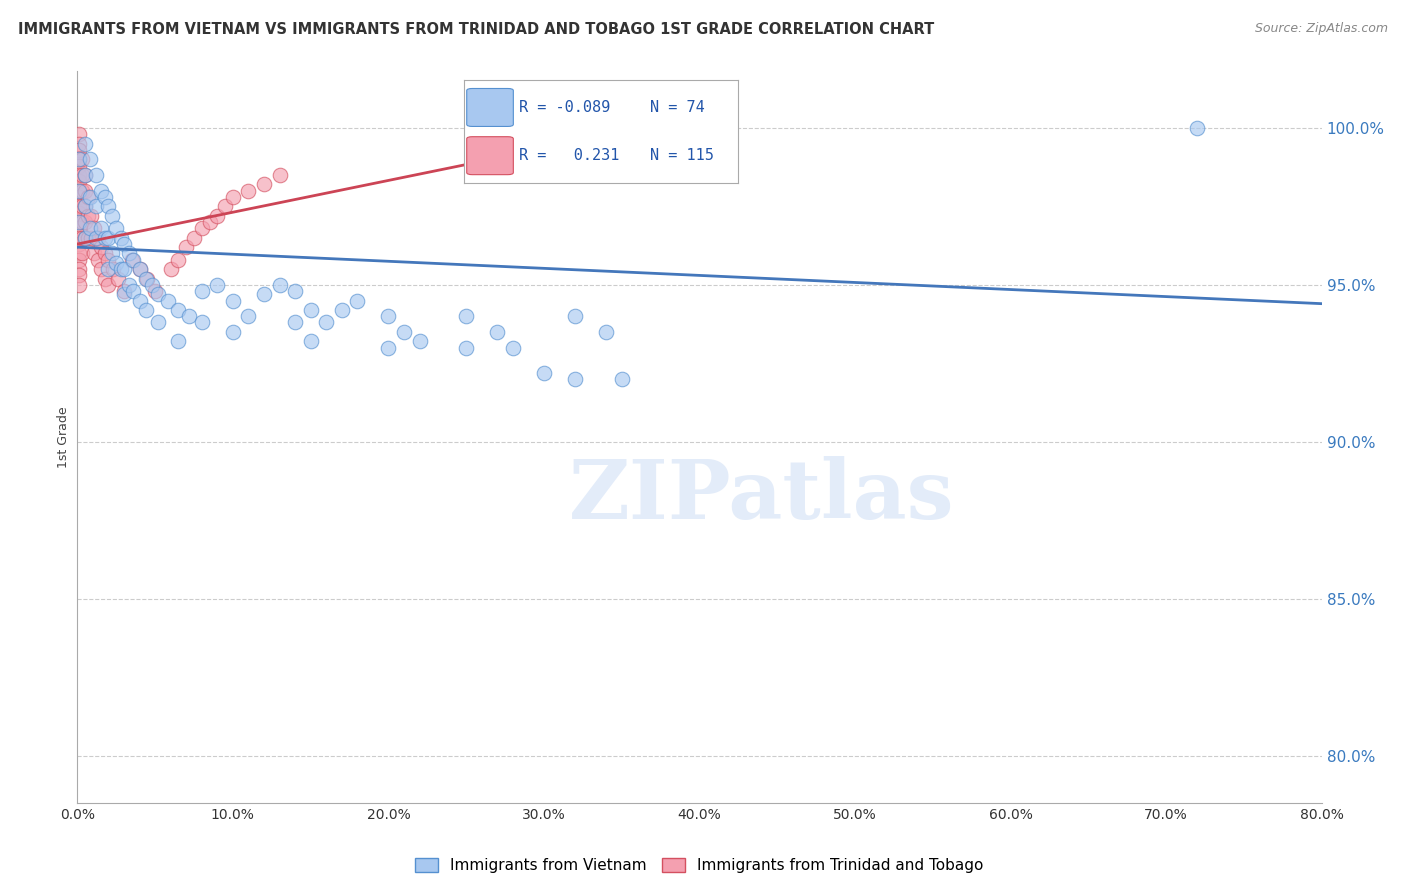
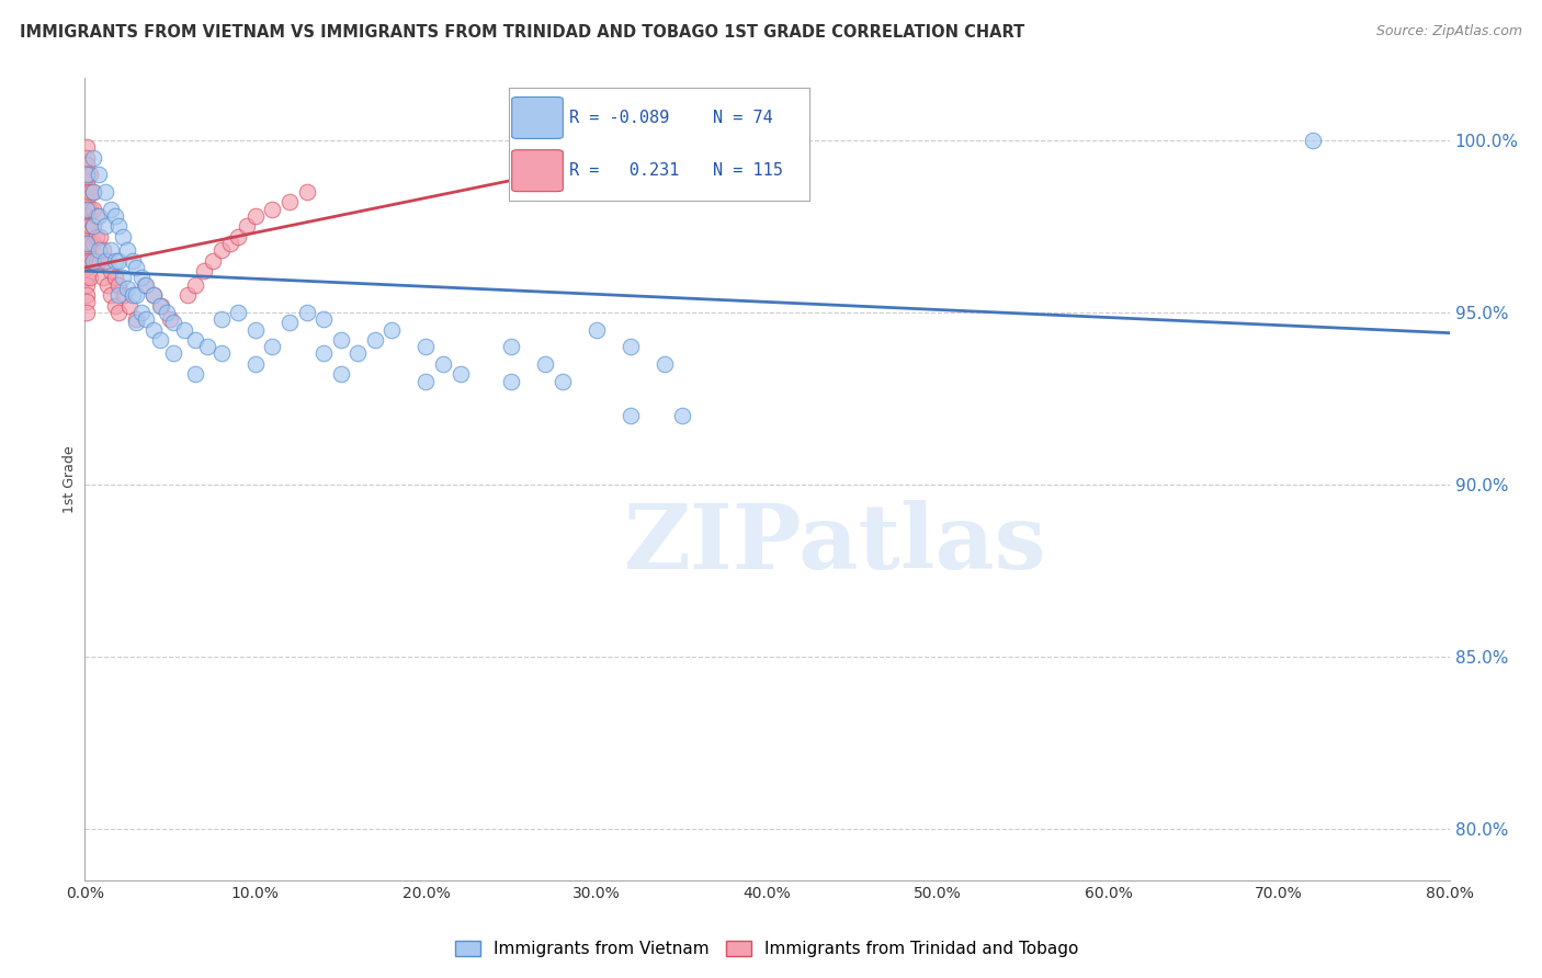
Immigrants from Vietnam/30.0%: 92.2% -> 94.5%
